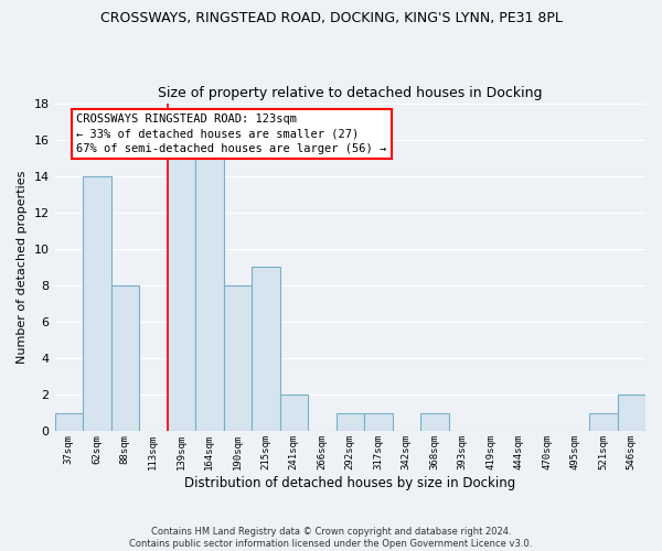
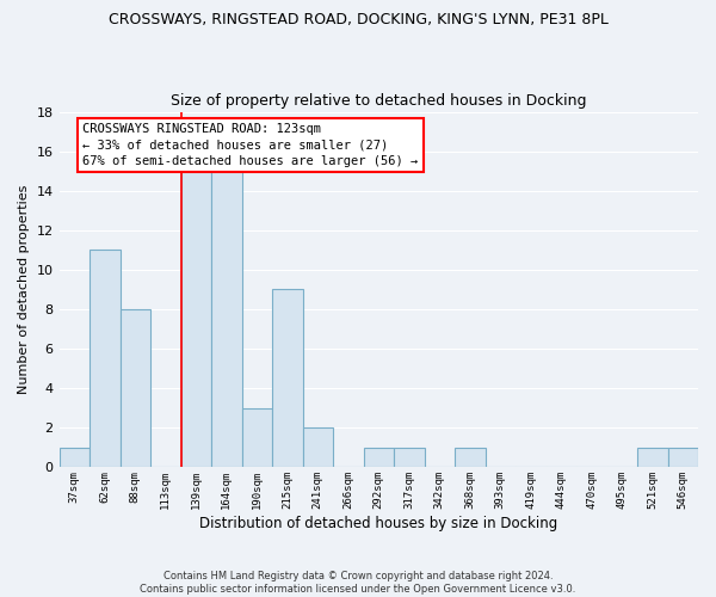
62sqm: 14 -> 11
190sqm: 8 -> 3
546sqm: 2 -> 1
